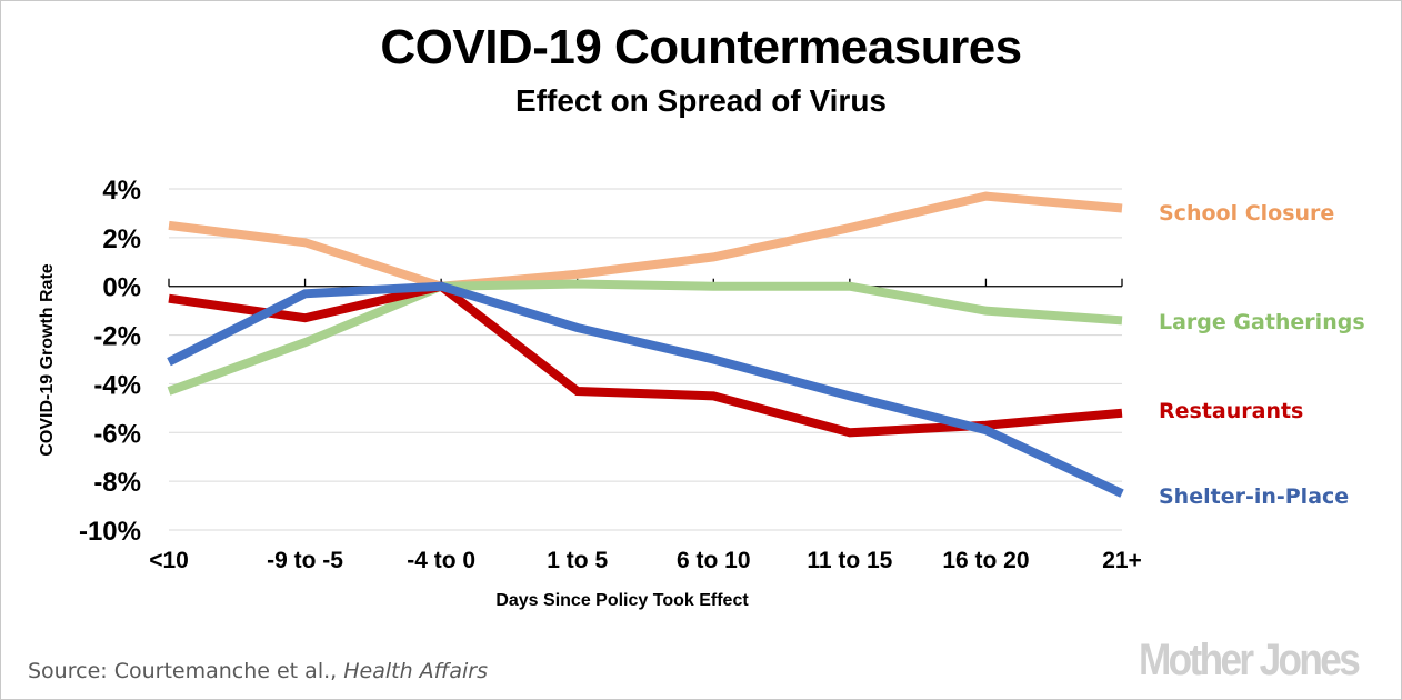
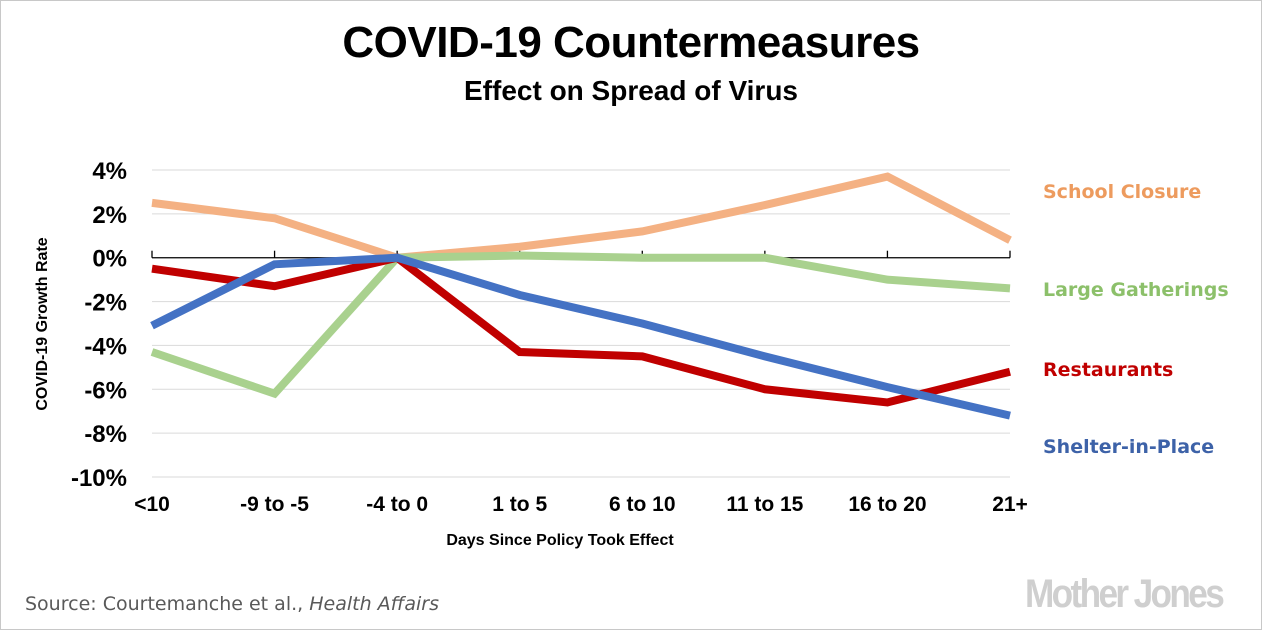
Large Gatherings/-9 to -5: -2.3% -> -6.2%
Restaurants/16 to 20: -5.7% -> -6.6%
School Closure/21+: 3.2% -> 0.8%
Shelter-in-Place/21+: -8.5% -> -7.2%
